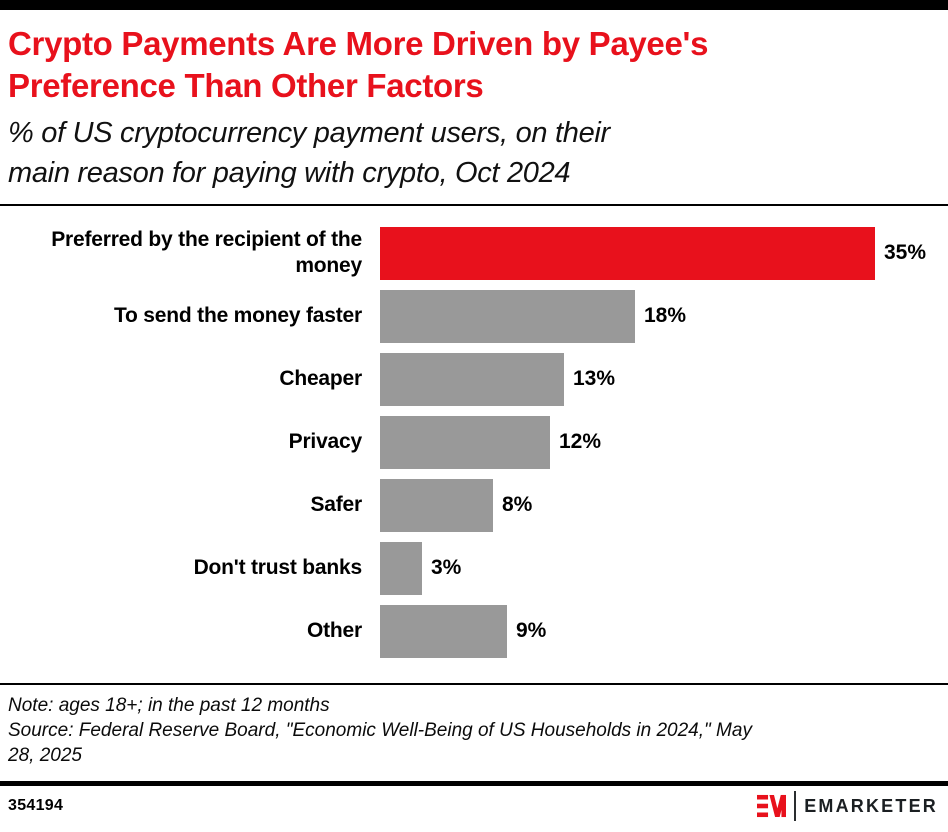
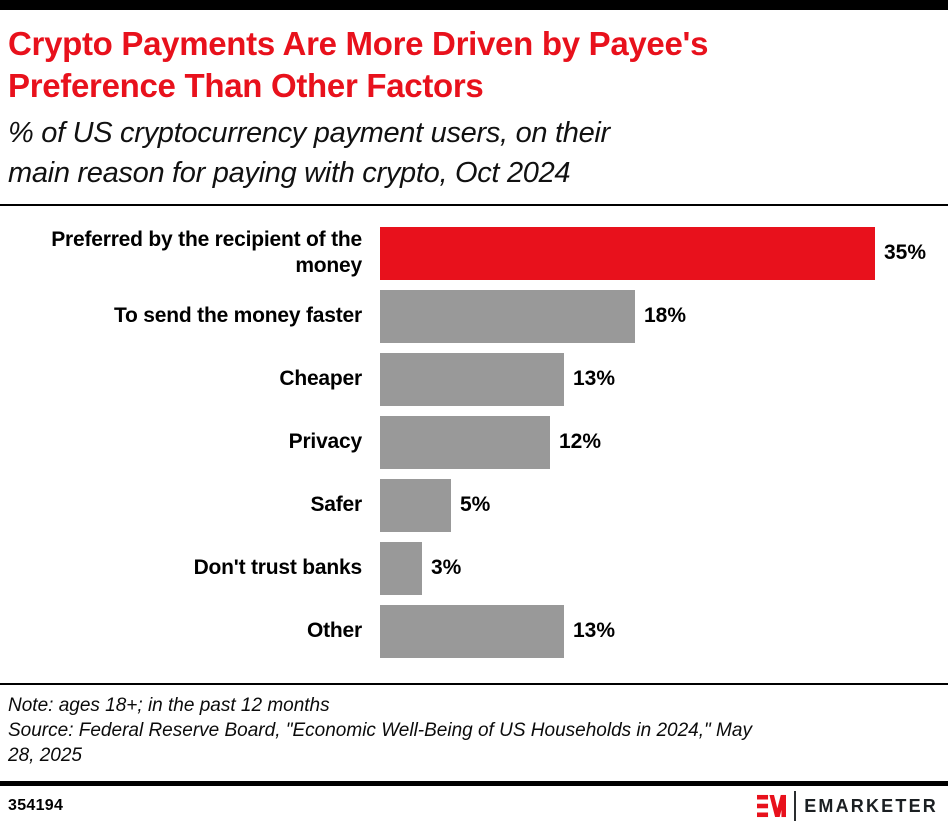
Safer: 8% -> 5%
Other: 9% -> 13%
